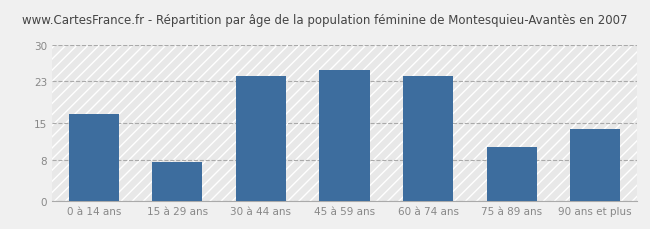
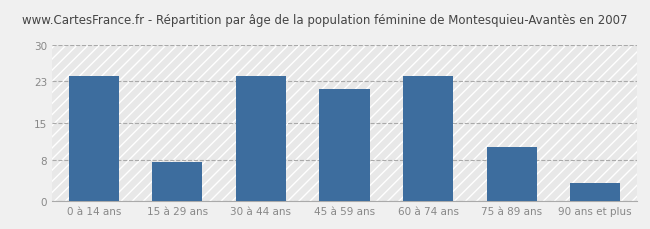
0 à 14 ans: 16.8 -> 24.0
45 à 59 ans: 25.2 -> 21.5
90 ans et plus: 13.8 -> 3.5
